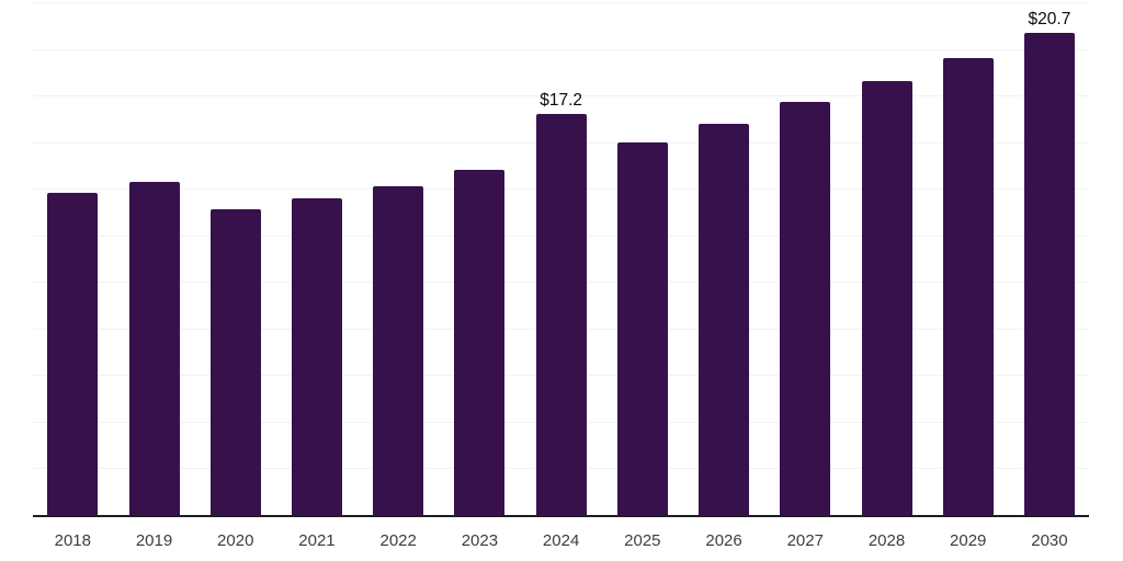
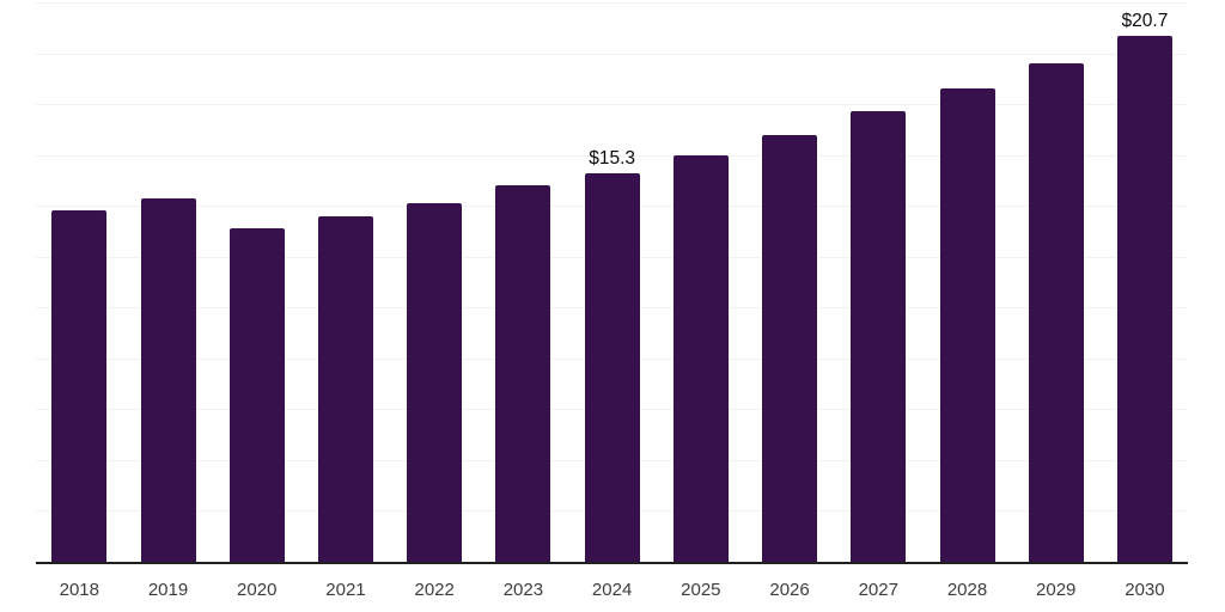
2024: $17.2 -> $15.3
